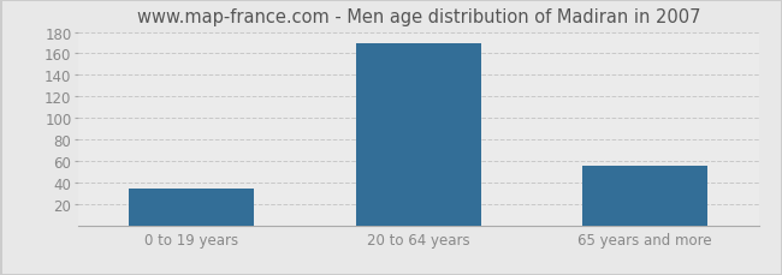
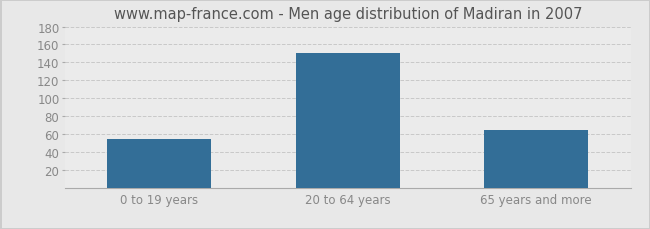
0 to 19 years: 34 -> 54
20 to 64 years: 169 -> 150
65 years and more: 55 -> 64
